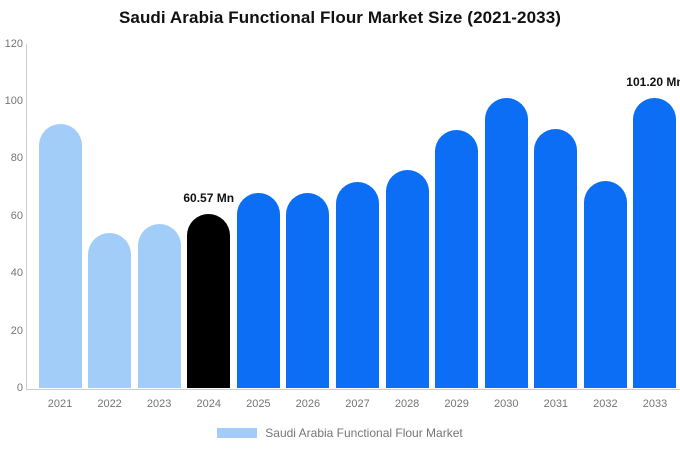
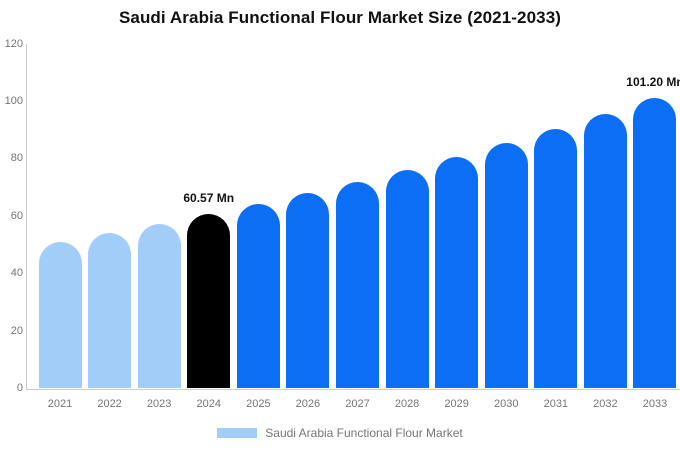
2021: 92 -> 51
2025: 68 -> 64
2029: 90 -> 81
2030: 101 -> 85
2032: 72 -> 96
